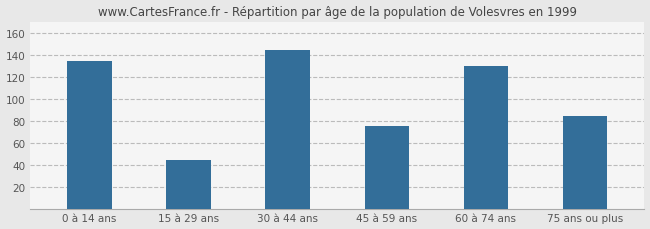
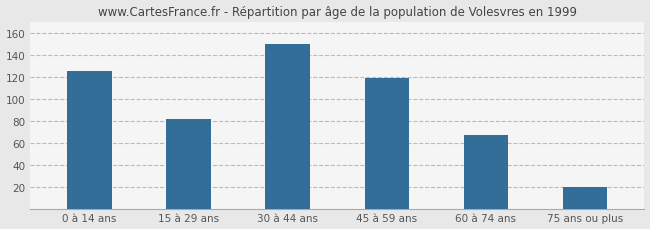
0 à 14 ans: 134 -> 125
15 à 29 ans: 44 -> 81
30 à 44 ans: 144 -> 150
45 à 59 ans: 75 -> 119
60 à 74 ans: 130 -> 67
75 ans ou plus: 84 -> 20
